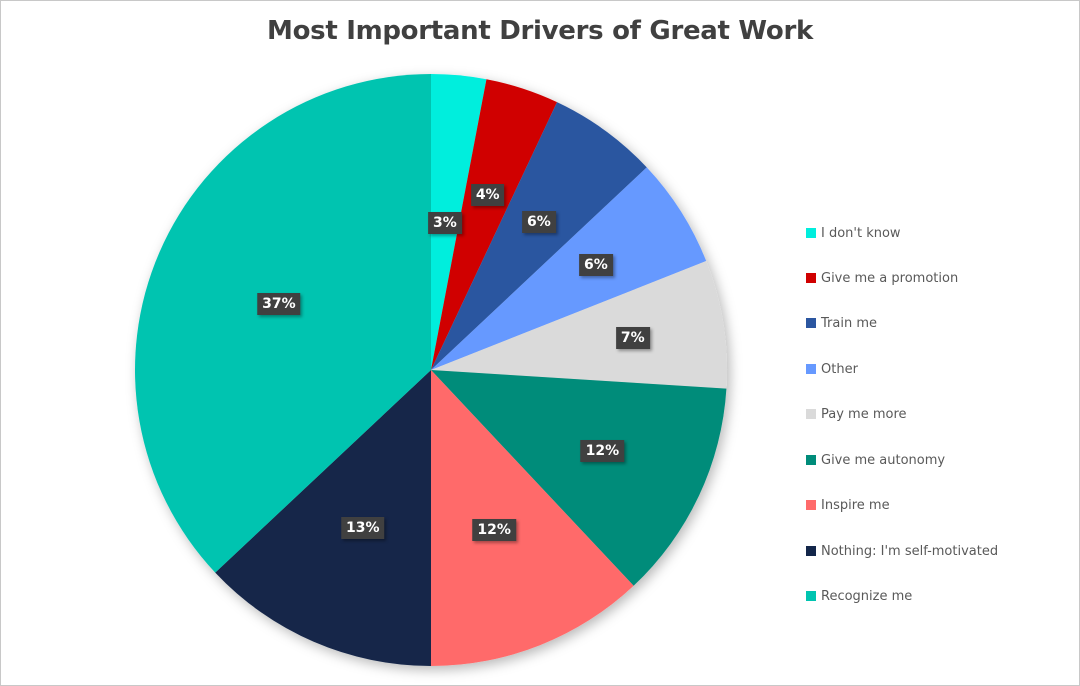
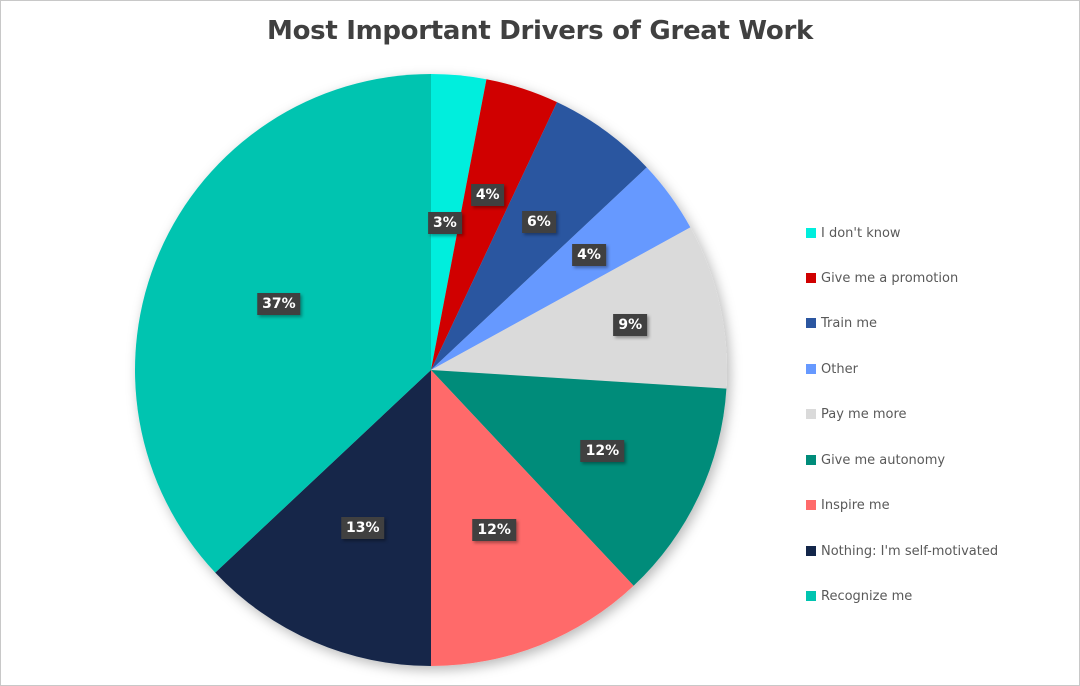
Other: 6% -> 4%
Pay me more: 7% -> 9%
